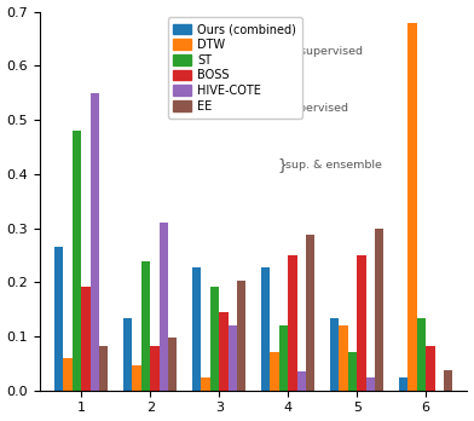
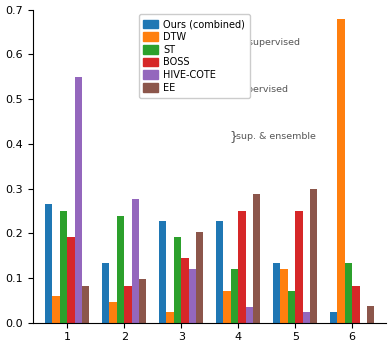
ST/1: 0.480 -> 0.250
HIVE-COTE/2: 0.310 -> 0.277
